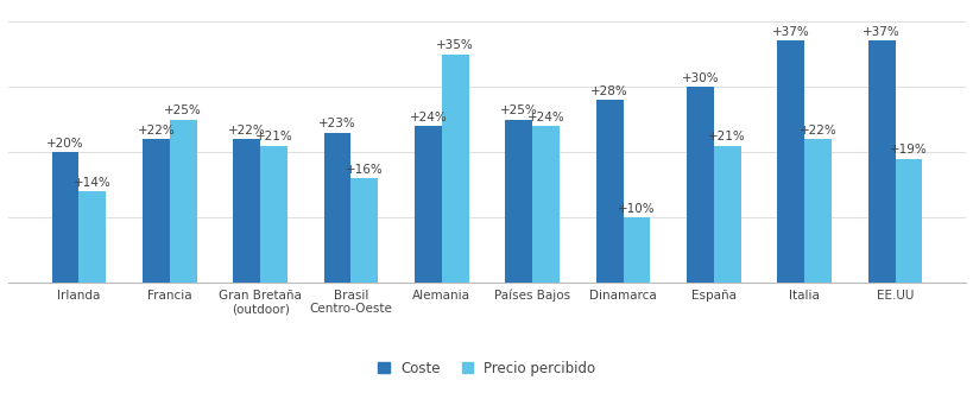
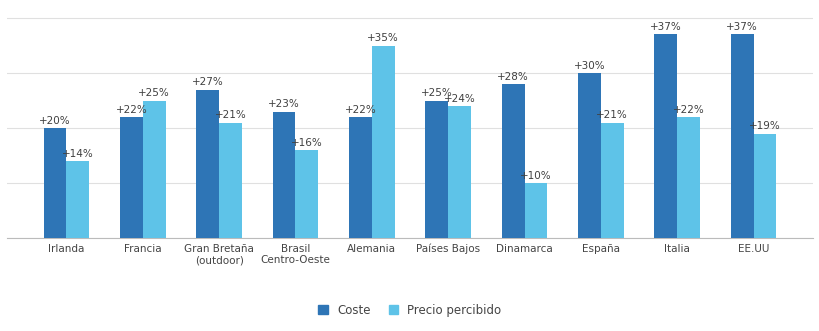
Coste/Gran Bretaña (outdoor): +22% -> +27%
Coste/Alemania: +24% -> +22%
